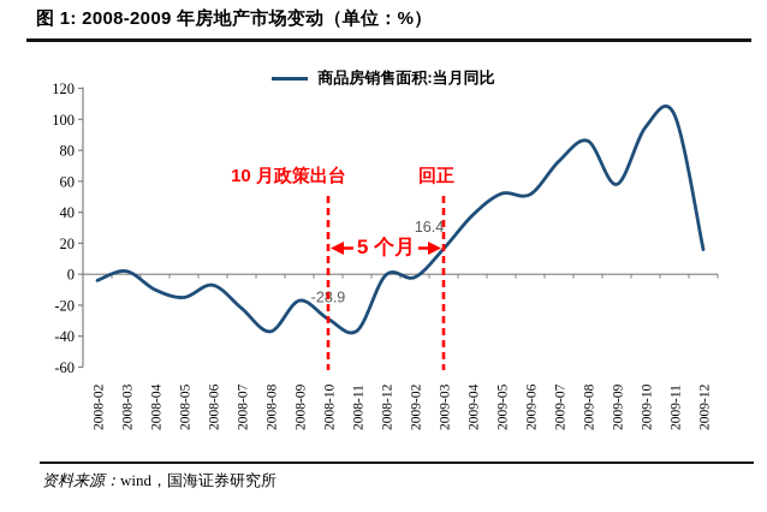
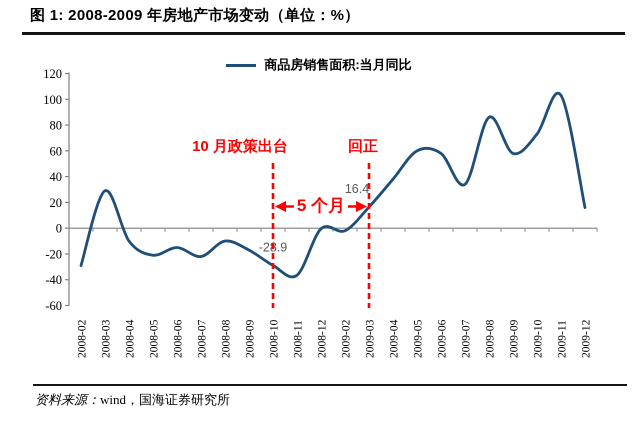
2008-02: -4 -> -29
2008-03: 2 -> 29
2008-05: -15 -> -21
2008-06: -7 -> -15
2008-08: -37 -> -10
2009-05: 52 -> 60
2009-06: 52 -> 58
2009-07: 73 -> 34
2009-10: 95 -> 73
